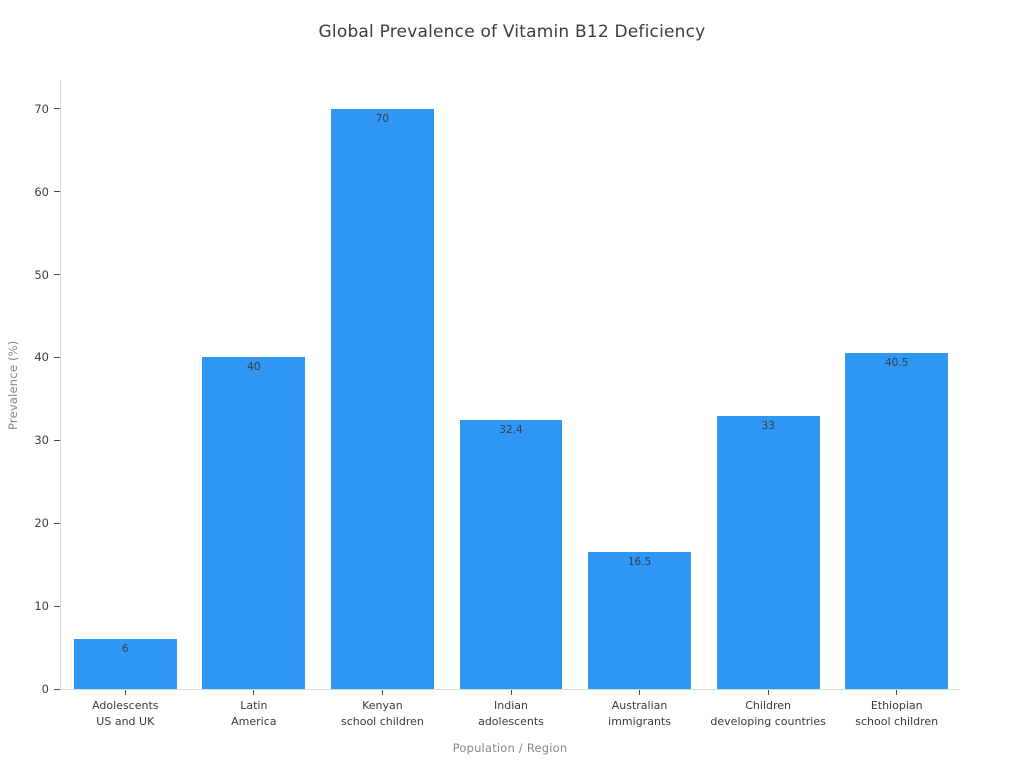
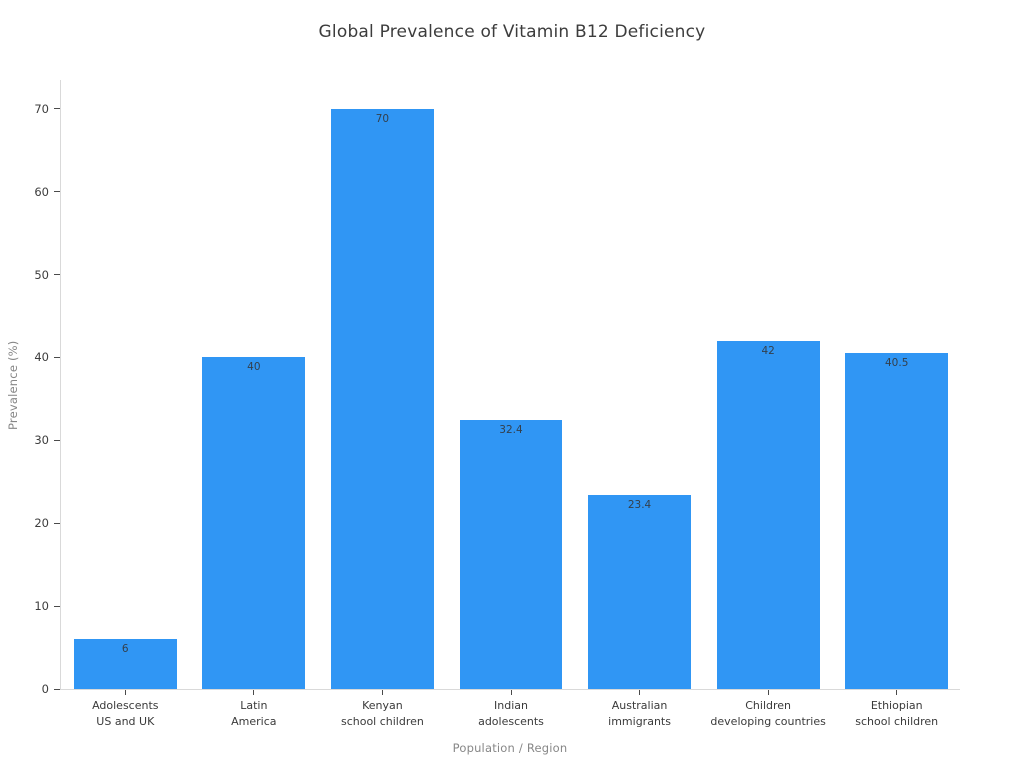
Australian immigrants: 16.5 -> 23.4
Children developing countries: 33 -> 42
